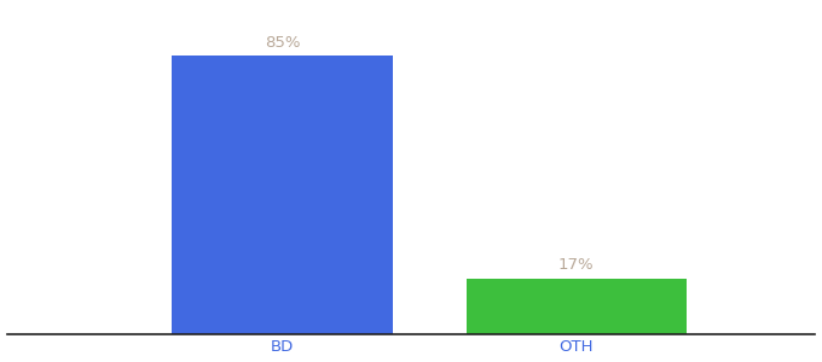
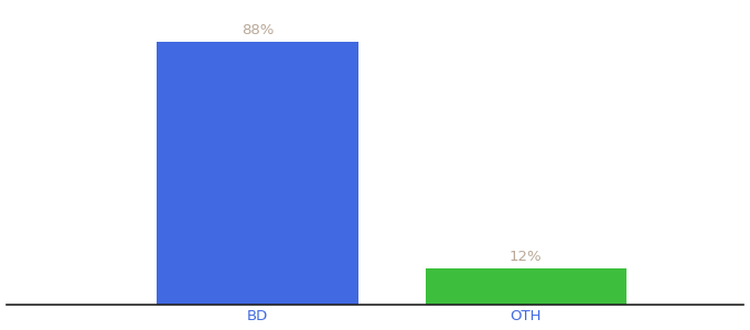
BD: 85% -> 88%
OTH: 17% -> 12%
